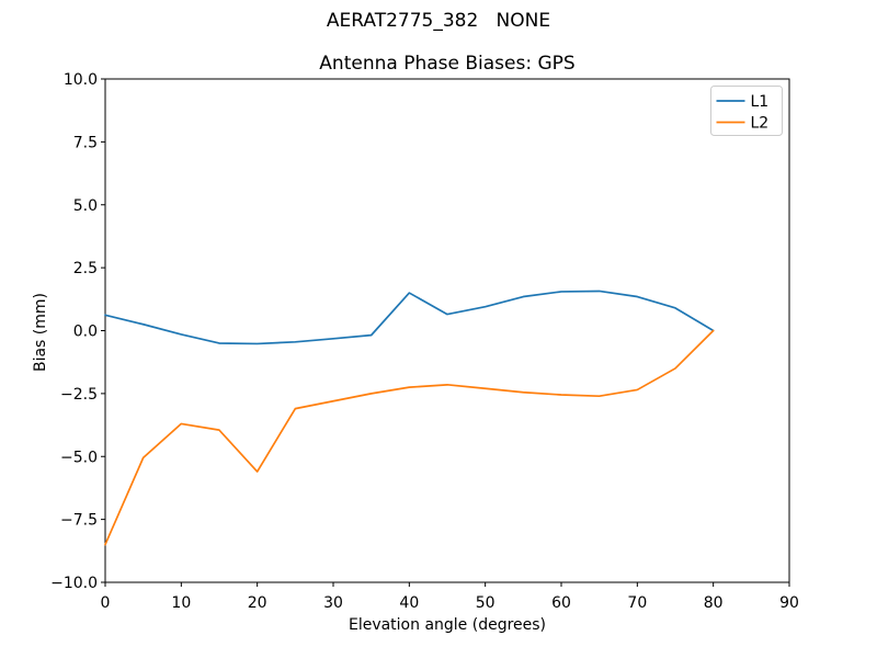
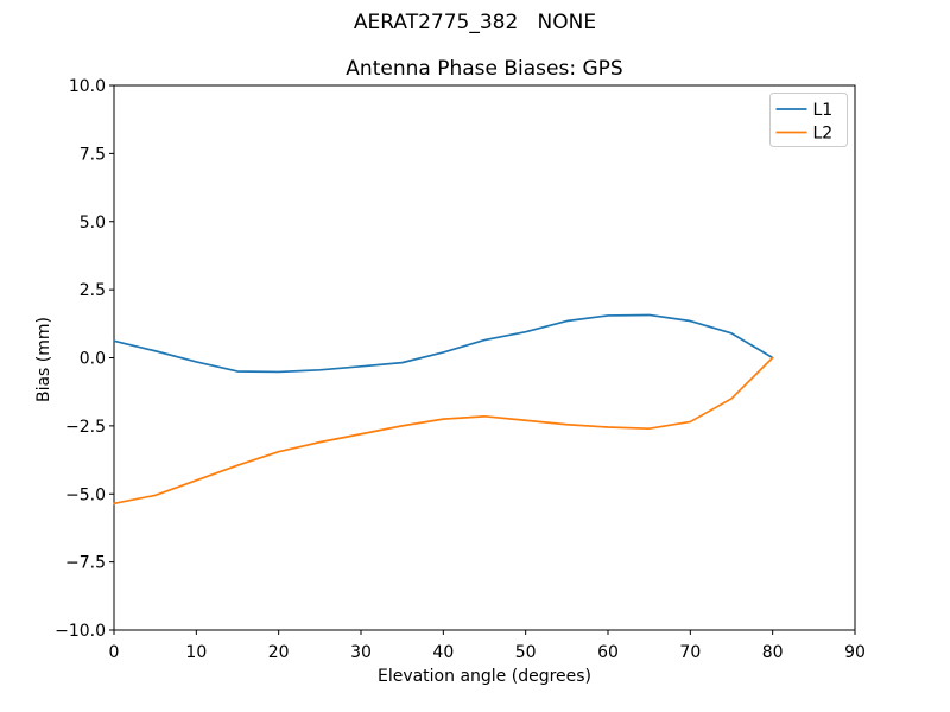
L2/0: -8.5 -> -5.3
L2/10: -3.7 -> -4.5
L2/20: -5.6 -> -3.5
L1/40: 1.5 -> 0.2
